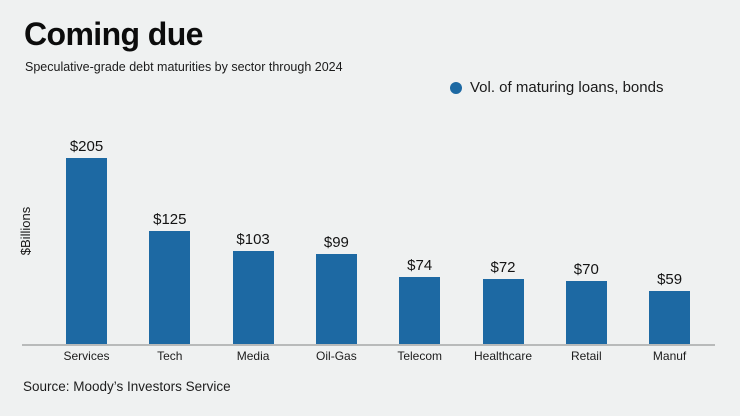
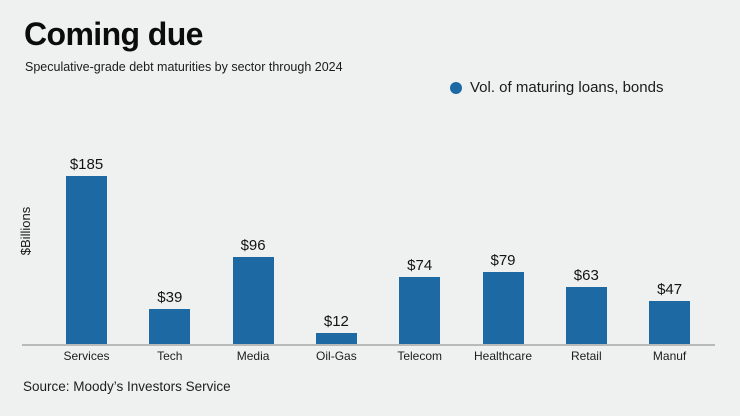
Services: $205 -> $185
Tech: $125 -> $39
Media: $103 -> $96
Oil-Gas: $99 -> $12
Healthcare: $72 -> $79
Retail: $70 -> $63
Manuf: $59 -> $47
